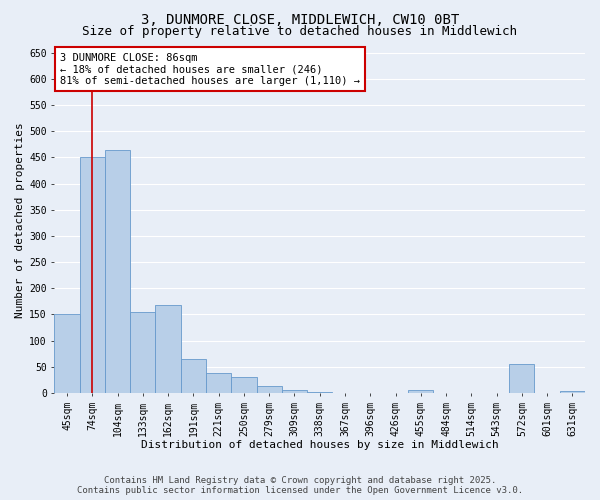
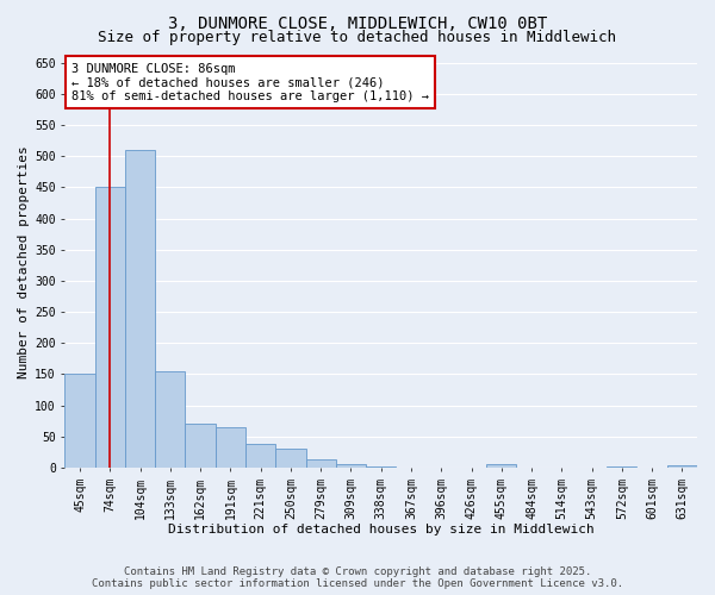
104sqm: 464 -> 510
162sqm: 168 -> 70
572sqm: 56 -> 2
